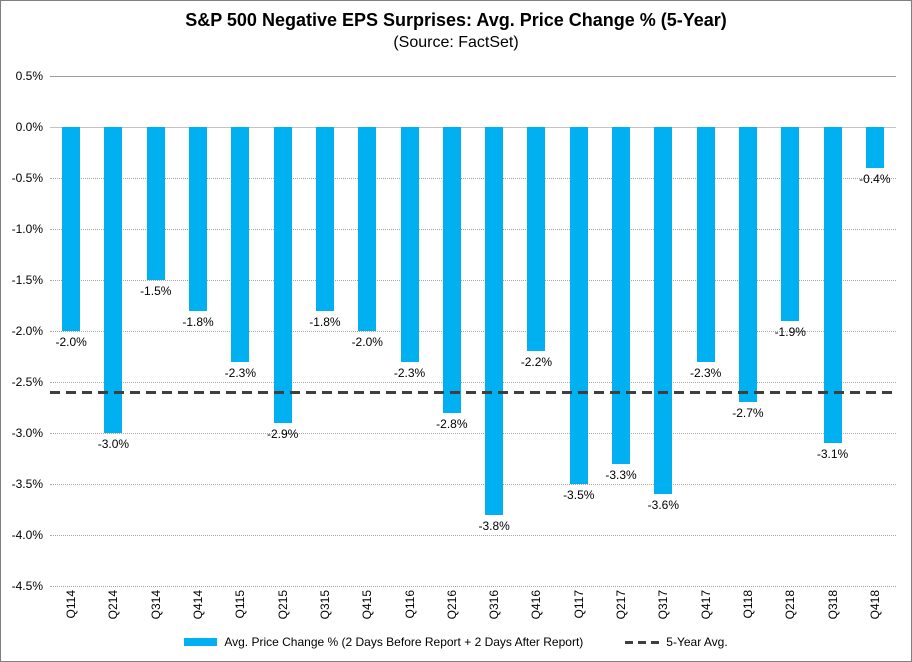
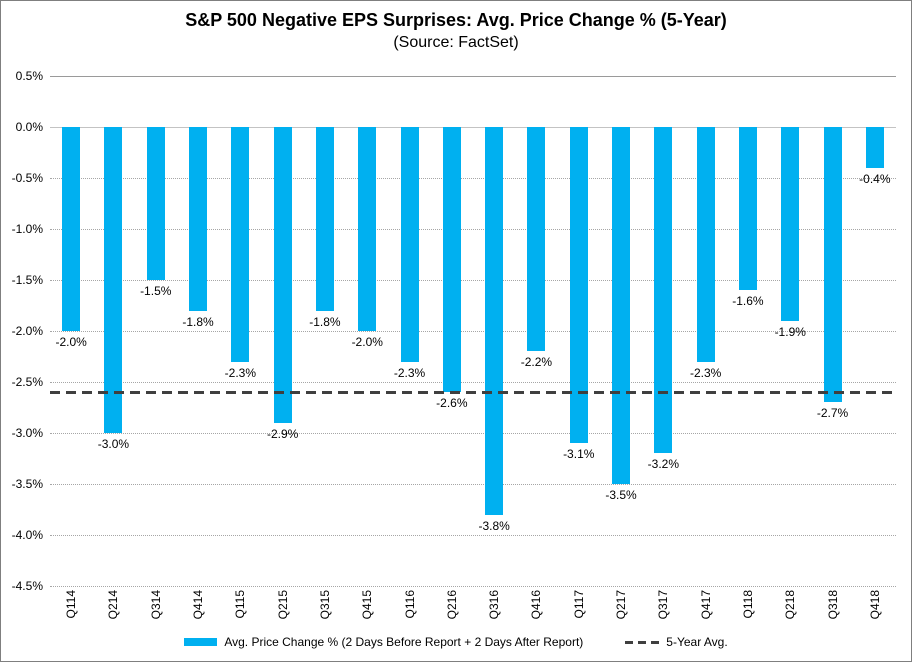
Q216: -2.8% -> -2.6%
Q117: -3.5% -> -3.1%
Q217: -3.3% -> -3.5%
Q317: -3.6% -> -3.2%
Q118: -2.7% -> -1.6%
Q318: -3.1% -> -2.7%
